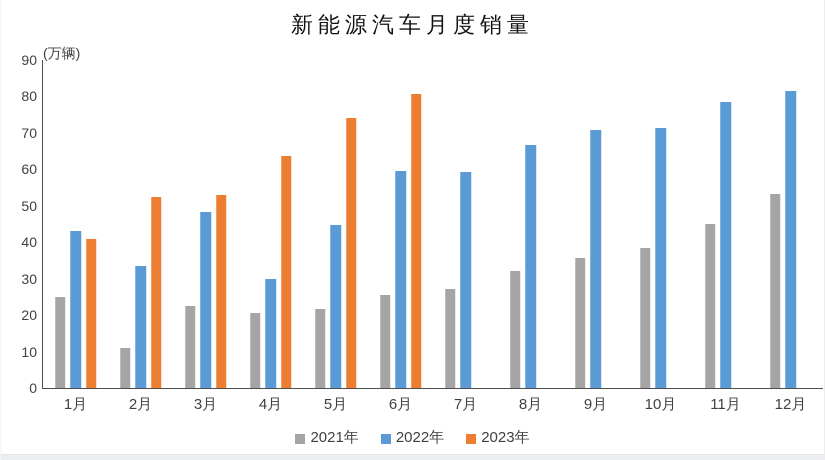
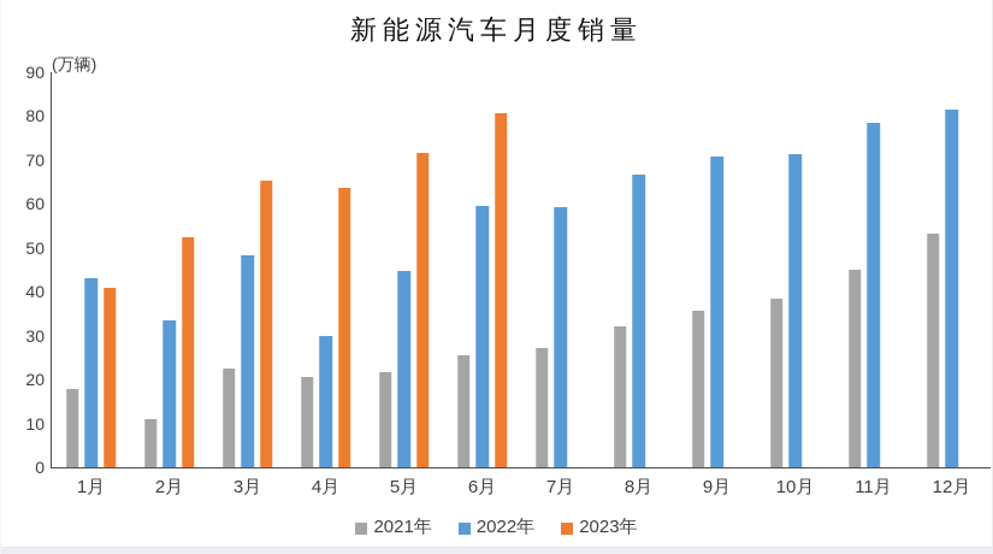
2021年/1月: 25 -> 18
2023年/3月: 53 -> 65
2023年/5月: 74 -> 72
